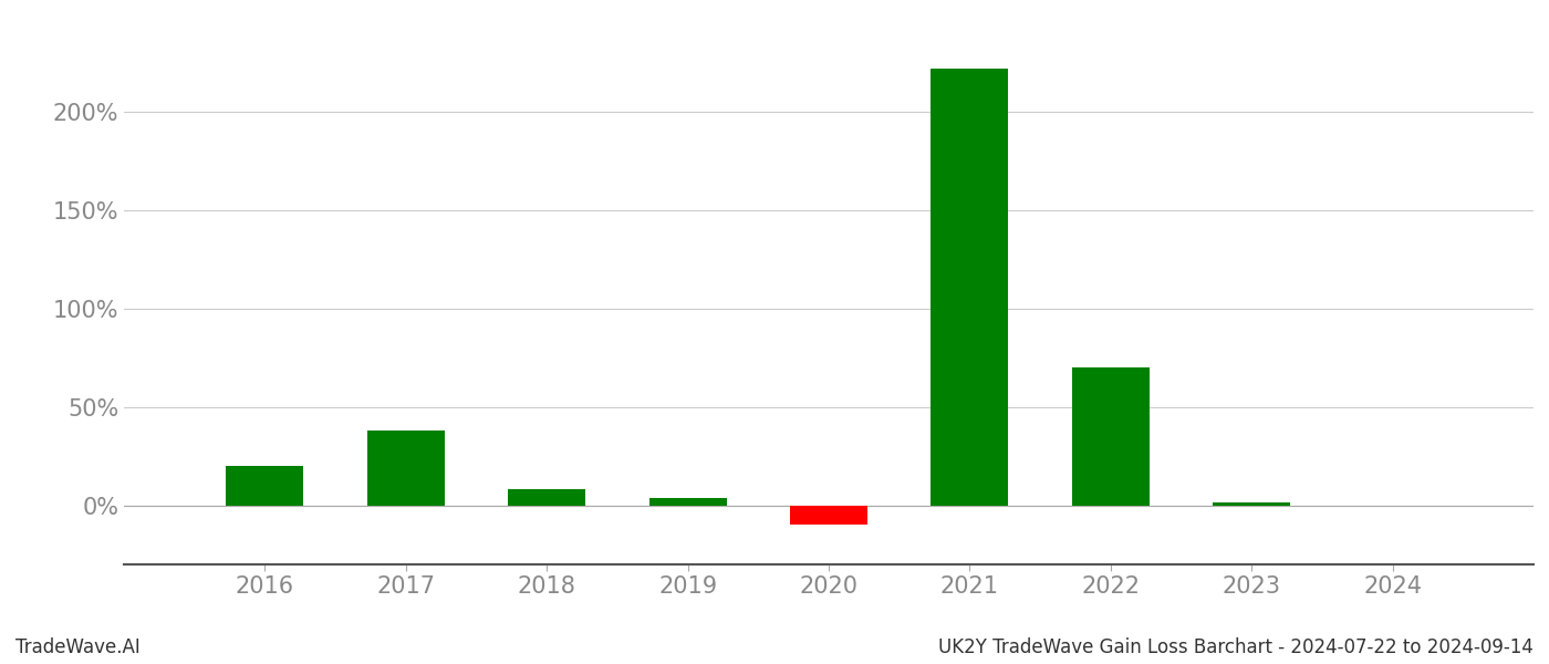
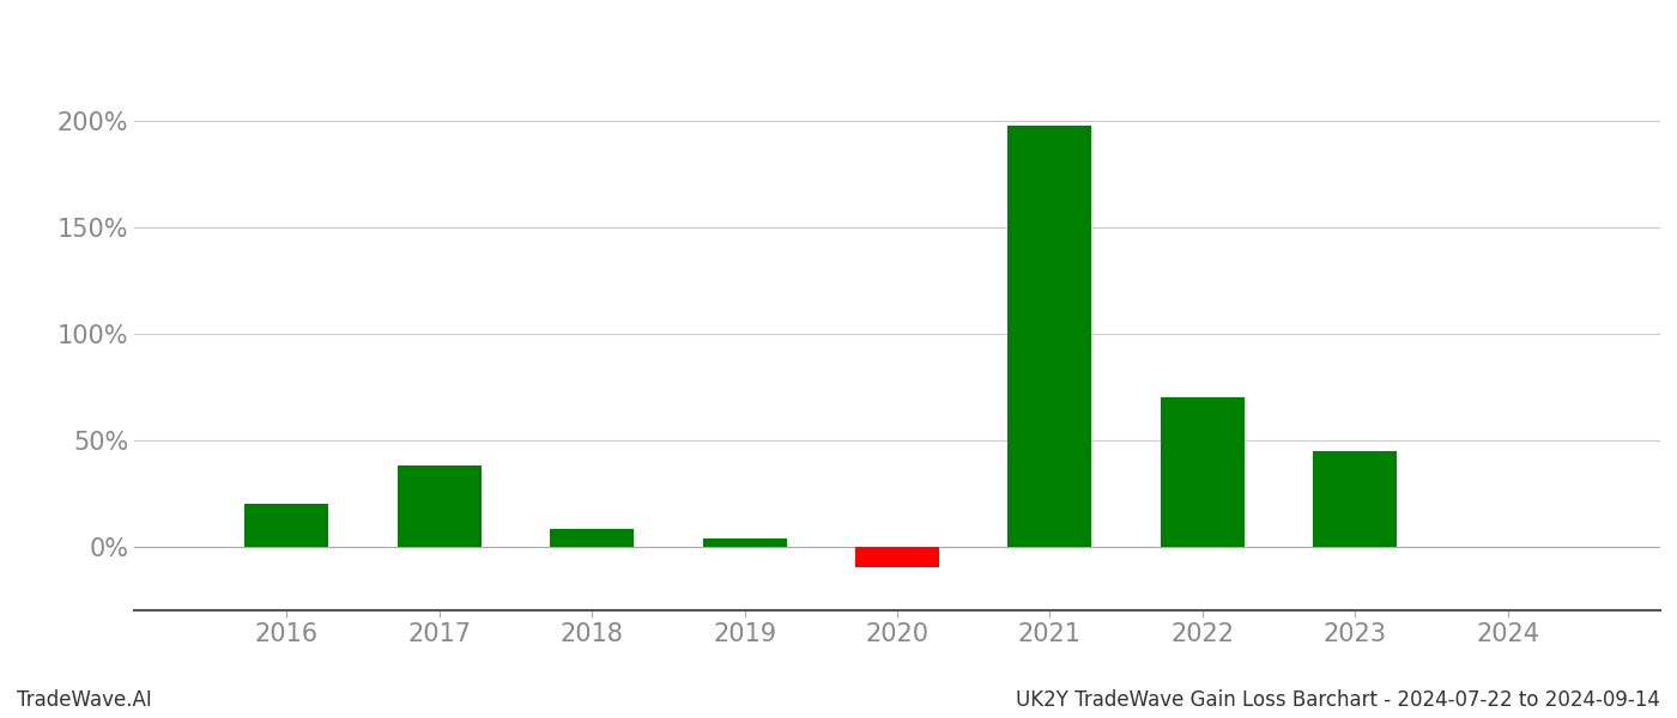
2021: 222% -> 198%
2023: 2% -> 45%
